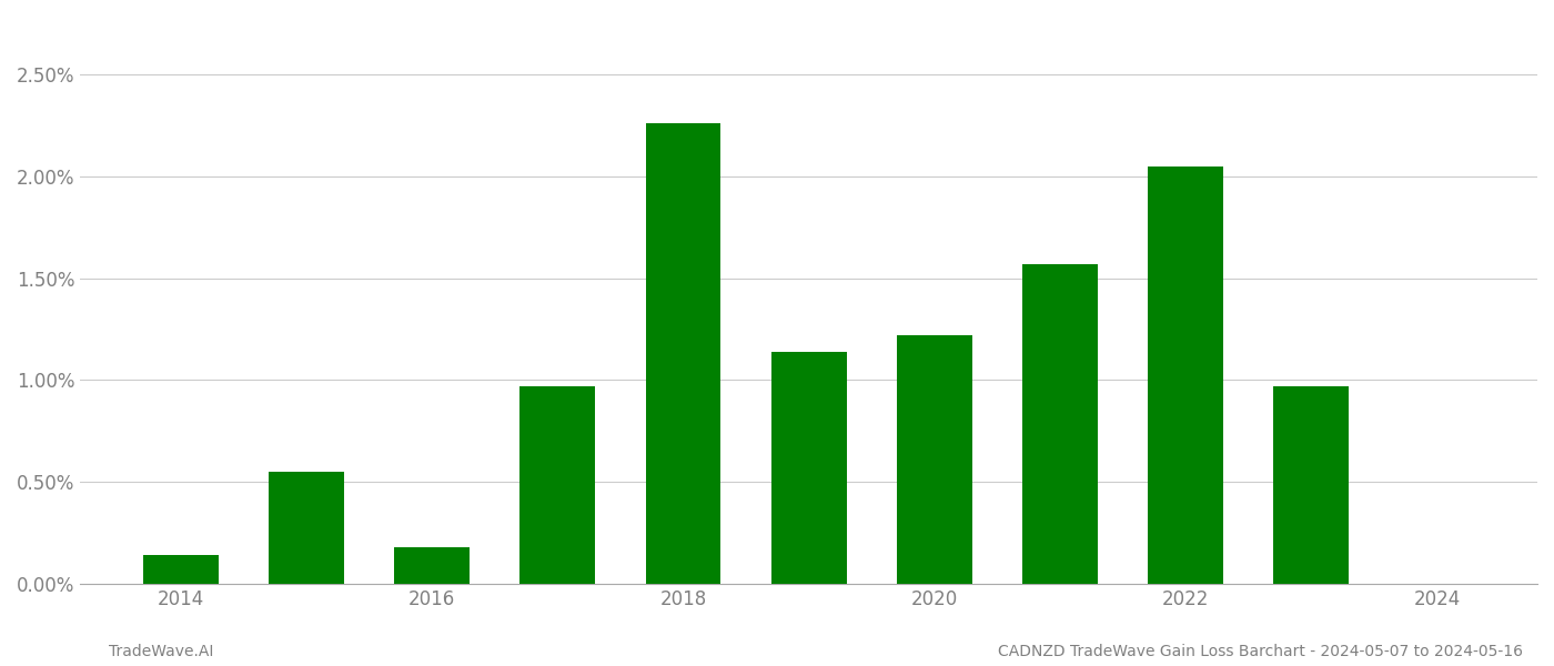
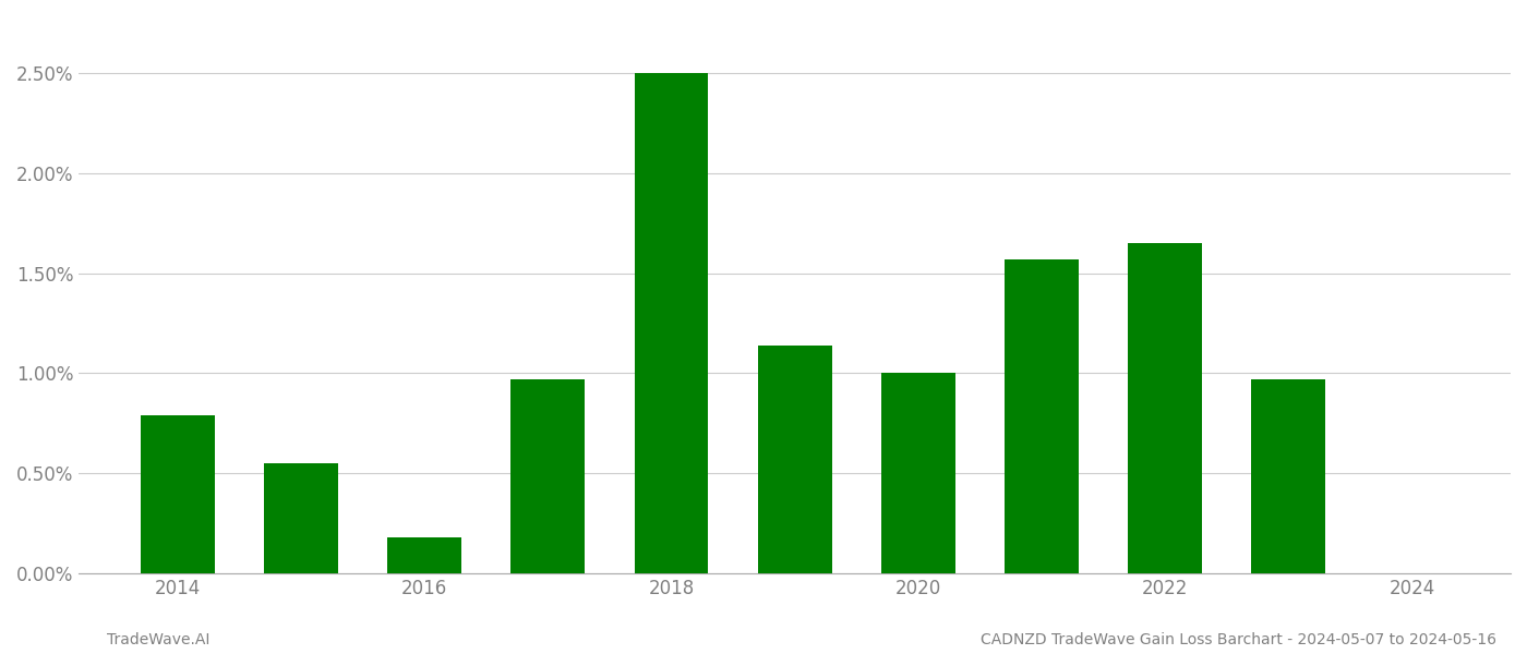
2014: 0.14% -> 0.79%
2018: 2.26% -> 2.50%
2020: 1.22% -> 1.00%
2022: 2.05% -> 1.65%
